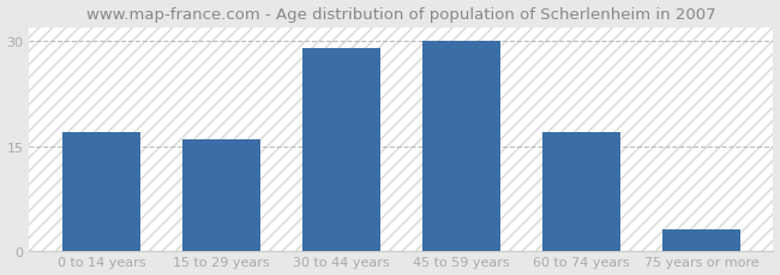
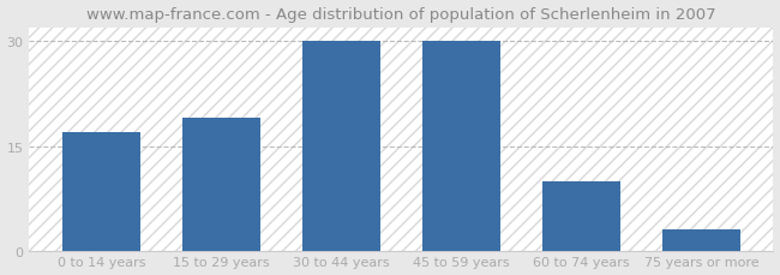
15 to 29 years: 16 -> 19
30 to 44 years: 29 -> 30
60 to 74 years: 17 -> 10
